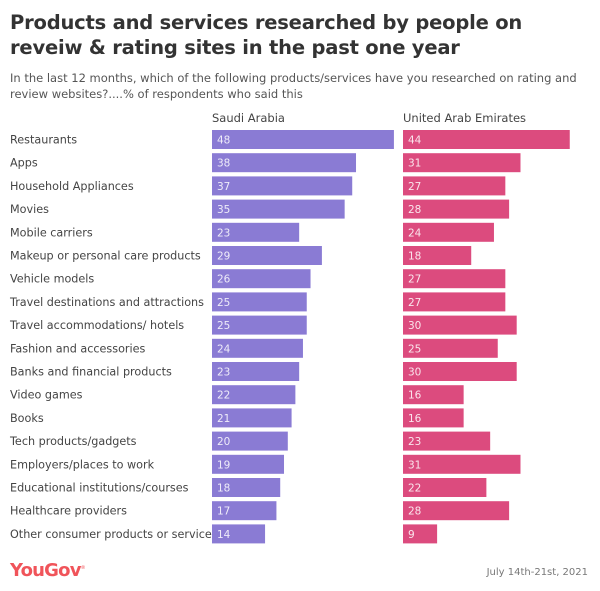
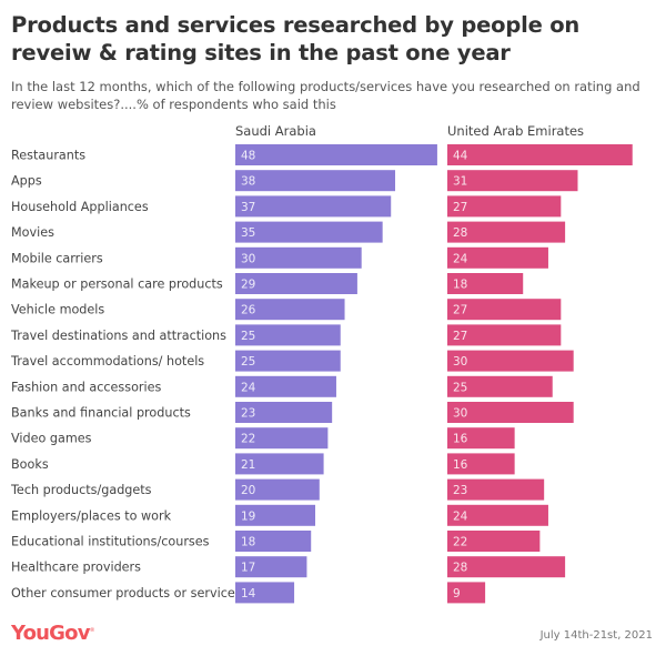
Saudi Arabia/Mobile carriers: 23 -> 30
United Arab Emirates/Employers/places to work: 31 -> 24
